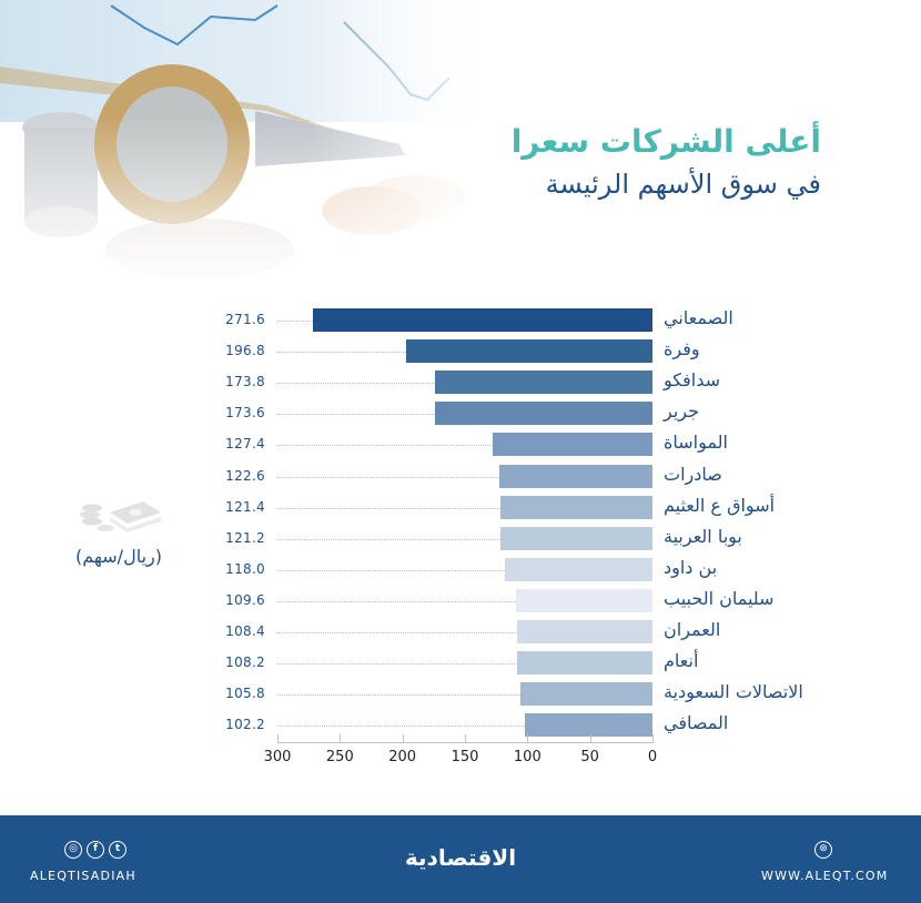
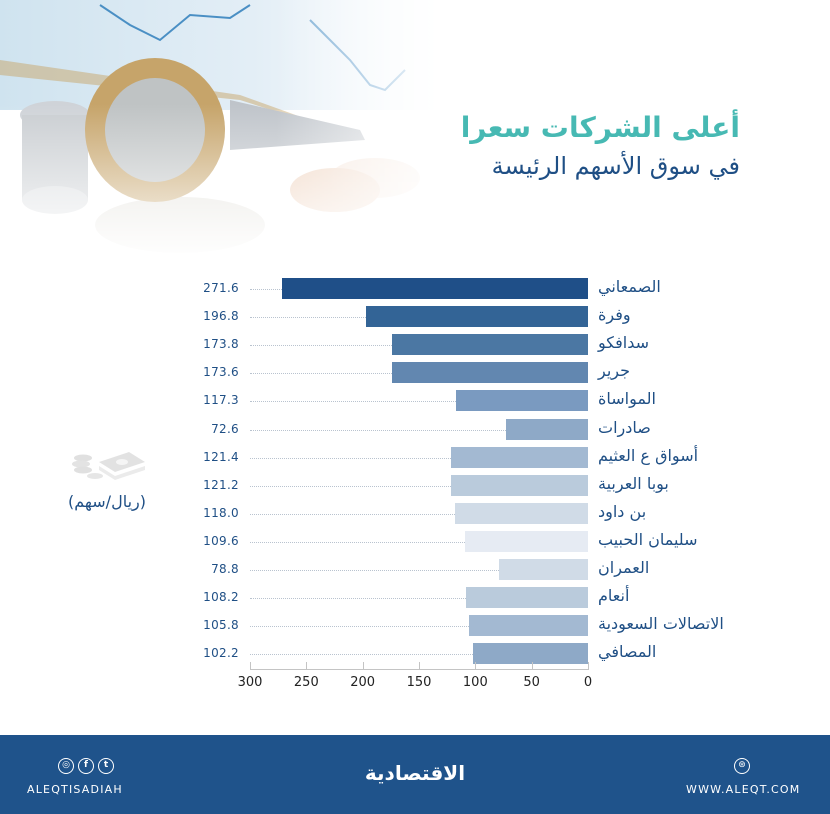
المواساة: 127.4 -> 117.3
صادرات: 122.6 -> 72.6
العمران: 108.4 -> 78.8
